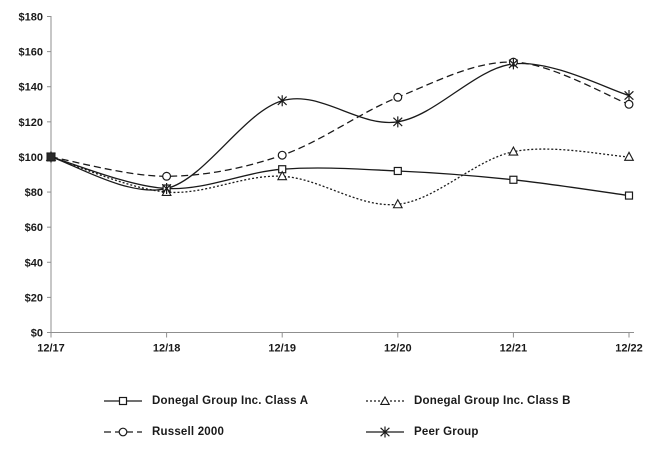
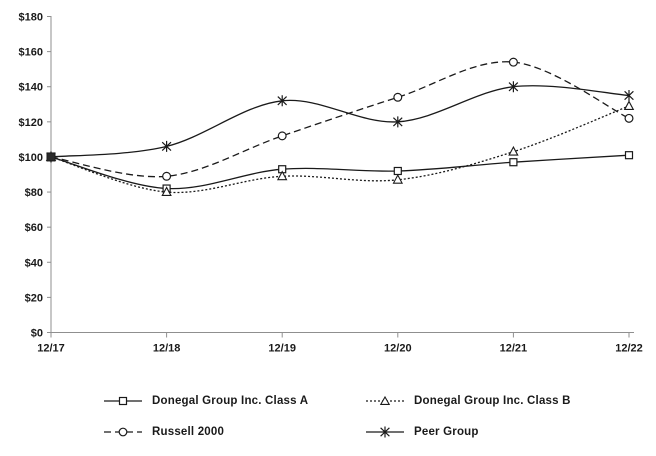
Peer Group/12/18: $82 -> $106
Russell 2000/12/19: $101 -> $112
Donegal Group Inc. Class B/12/20: $73 -> $87
Donegal Group Inc. Class A/12/21: $87 -> $97
Peer Group/12/21: $153 -> $140
Donegal Group Inc. Class A/12/22: $78 -> $101
Donegal Group Inc. Class B/12/22: $100 -> $129
Russell 2000/12/22: $130 -> $122
